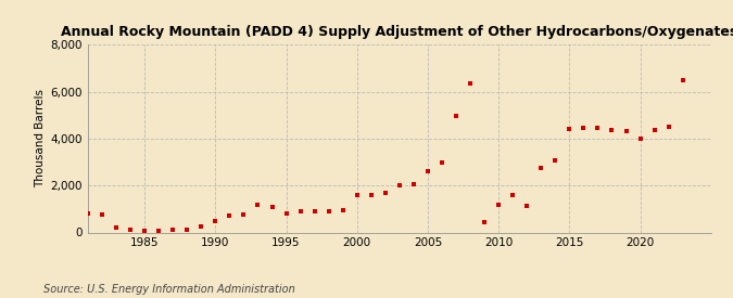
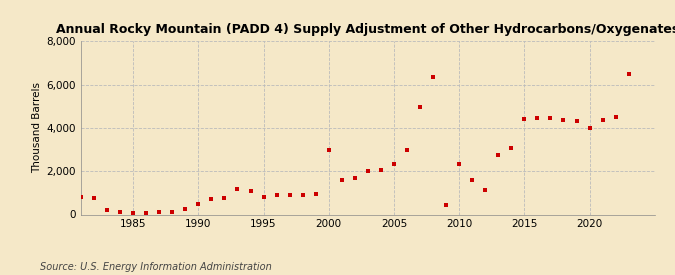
2000: 1,600 -> 3,000
2005: 2,600 -> 2,350
2010: 1,200 -> 2,350
